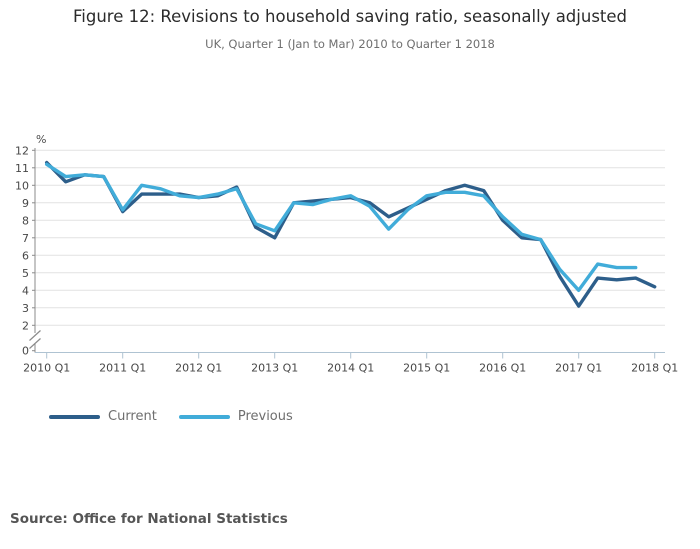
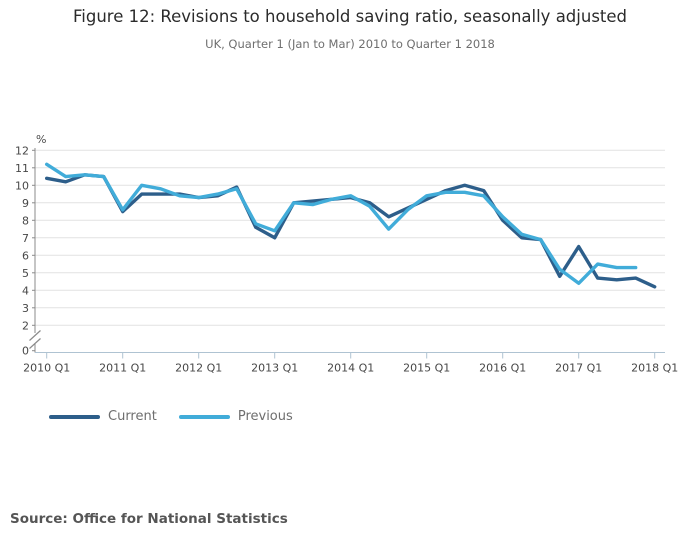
Current/2010 Q1: 11.3 -> 10.4
Current/2017 Q1: 3.1 -> 6.5
Previous/2017 Q1: 4.0 -> 4.4
